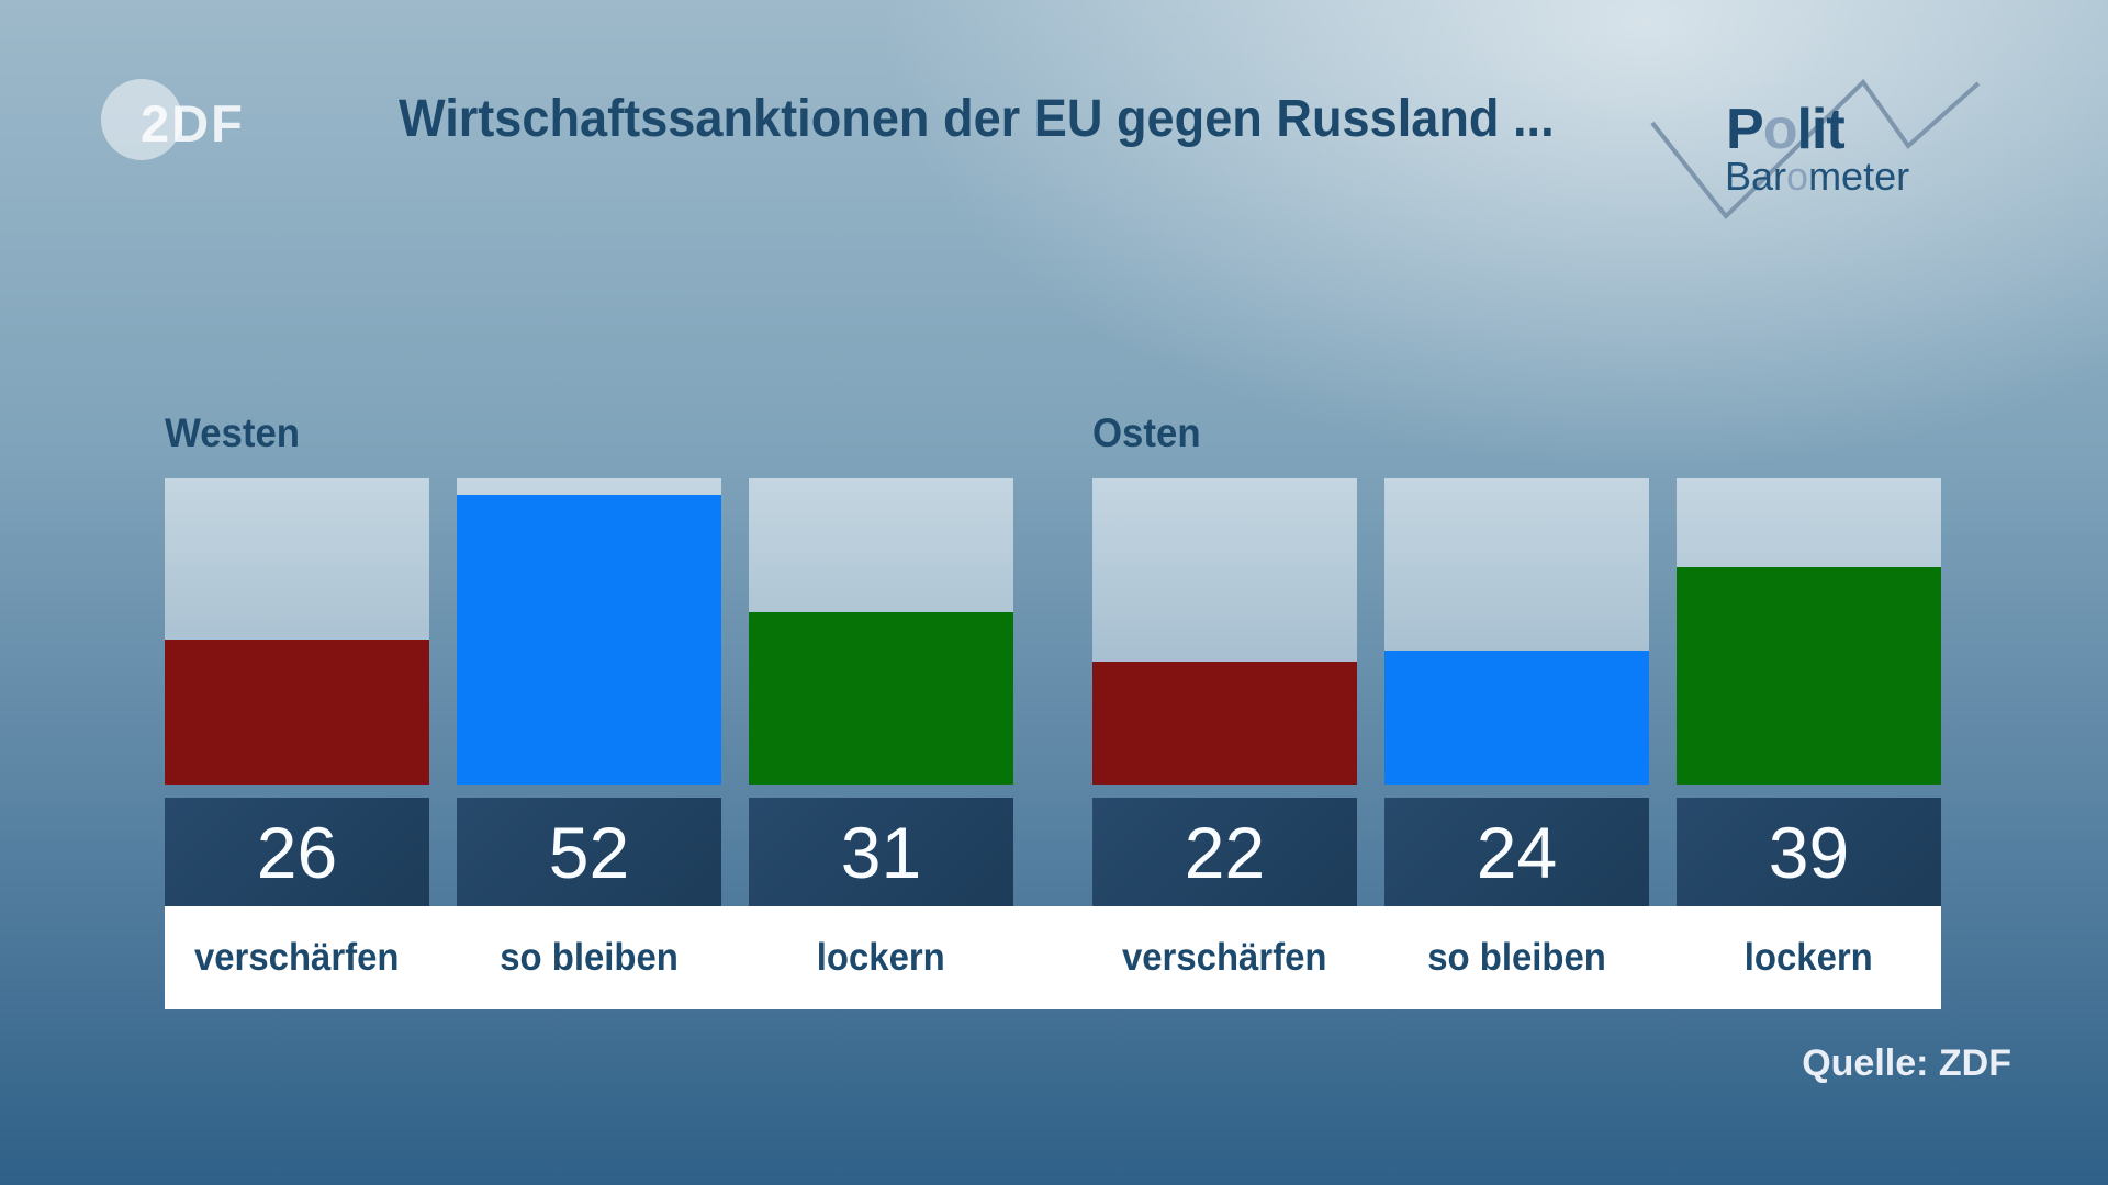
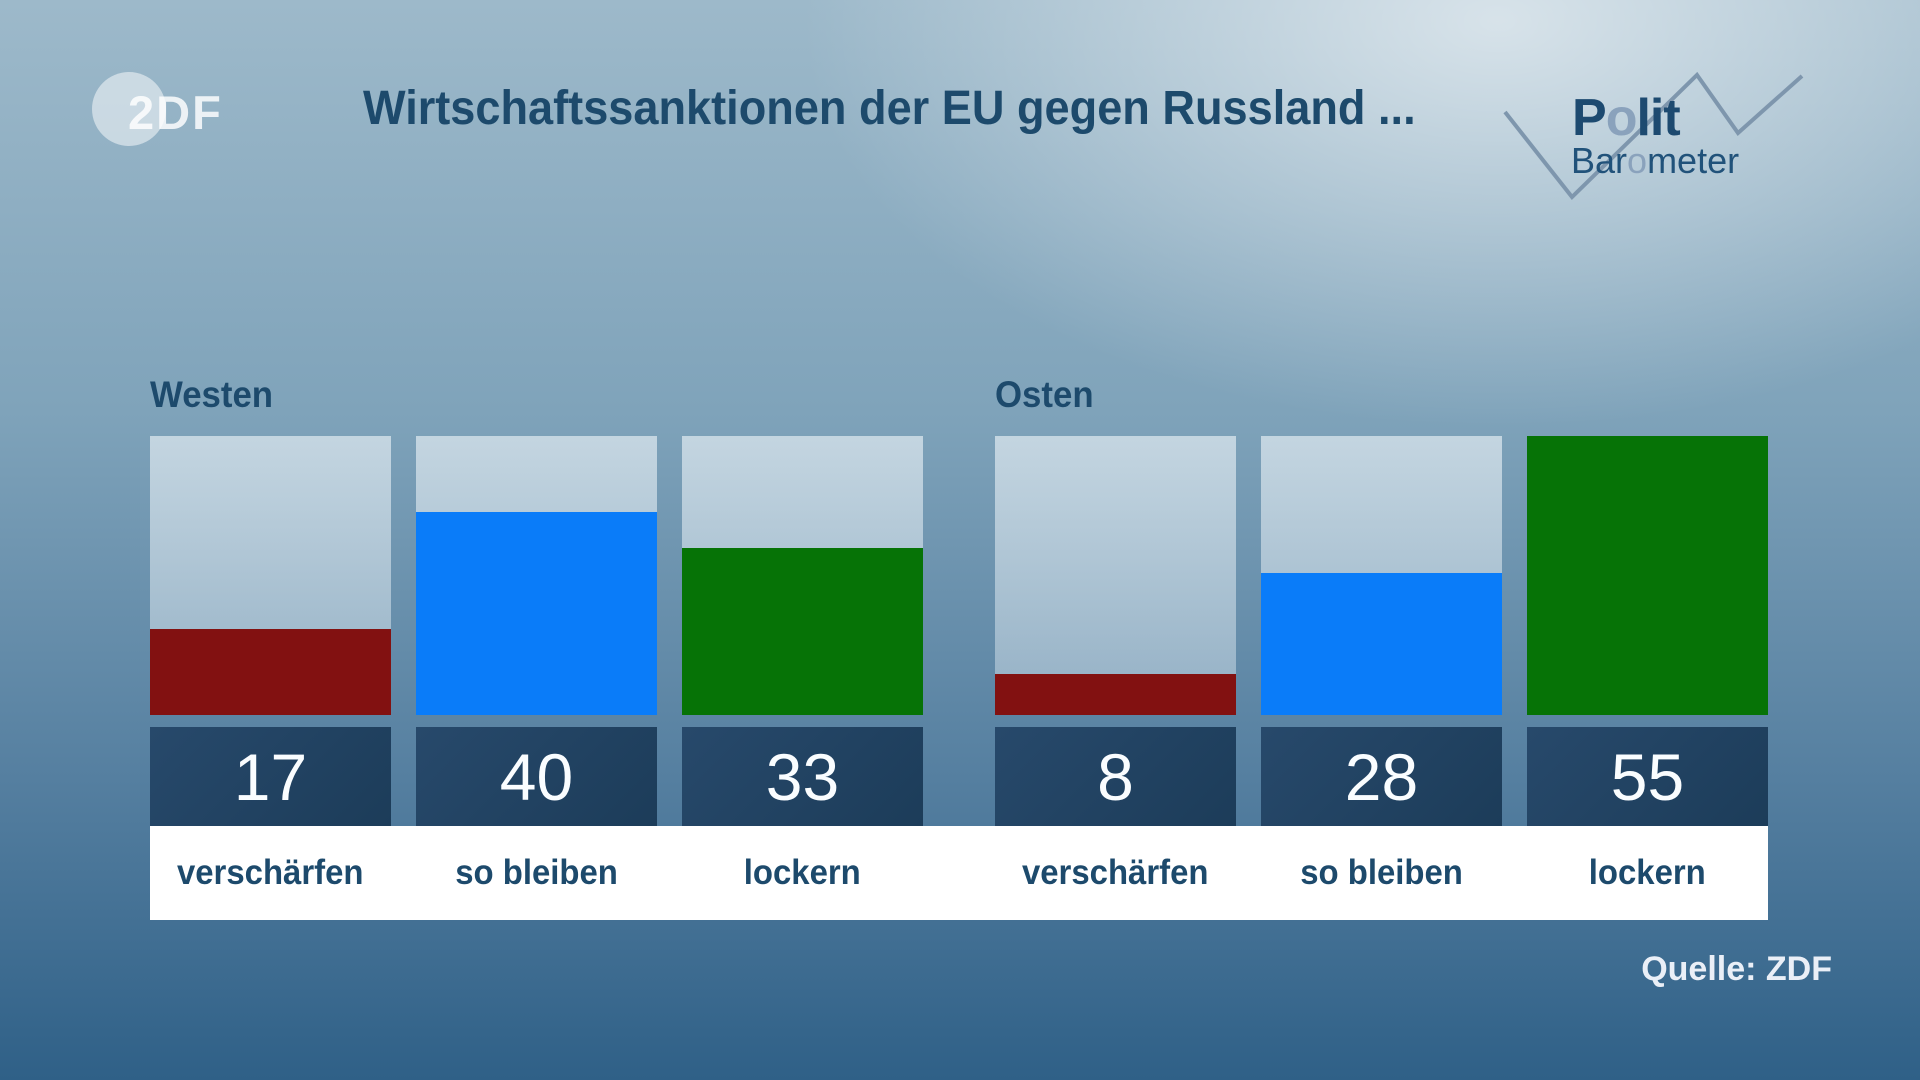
Westen/verschärfen: 26 -> 17
Osten/verschärfen: 22 -> 8
Westen/so bleiben: 52 -> 40
Osten/so bleiben: 24 -> 28
Westen/lockern: 31 -> 33
Osten/lockern: 39 -> 55
